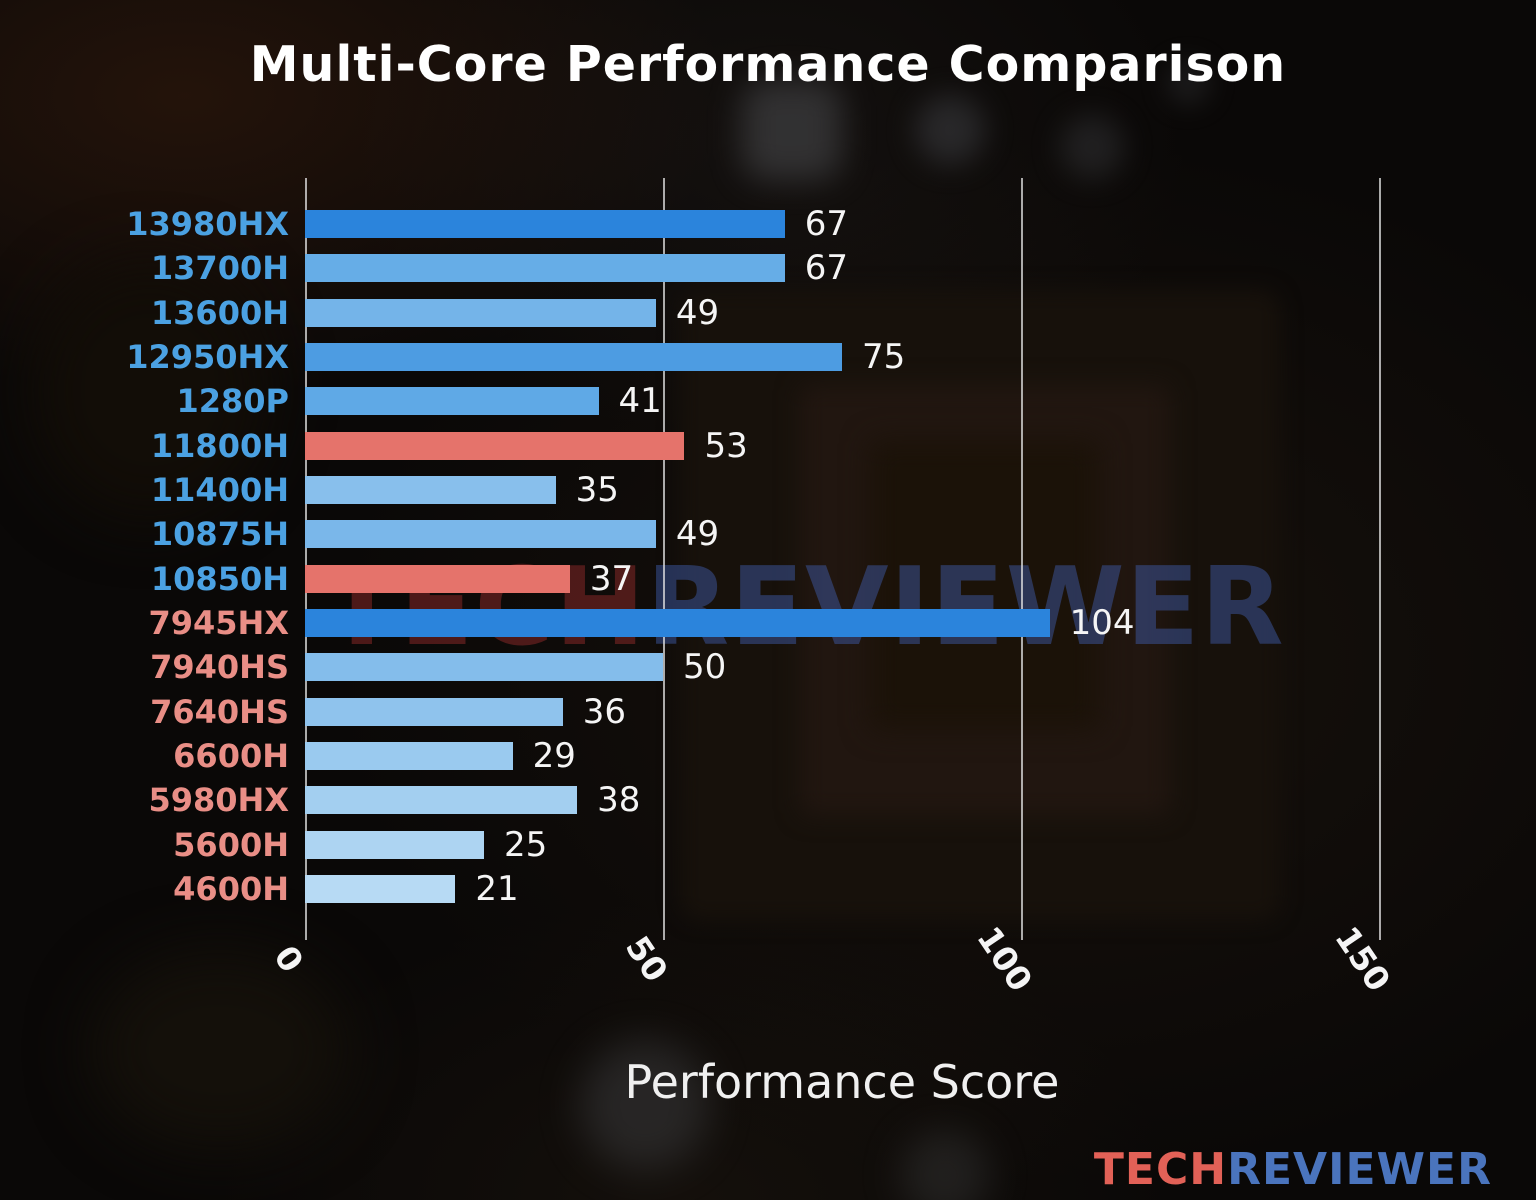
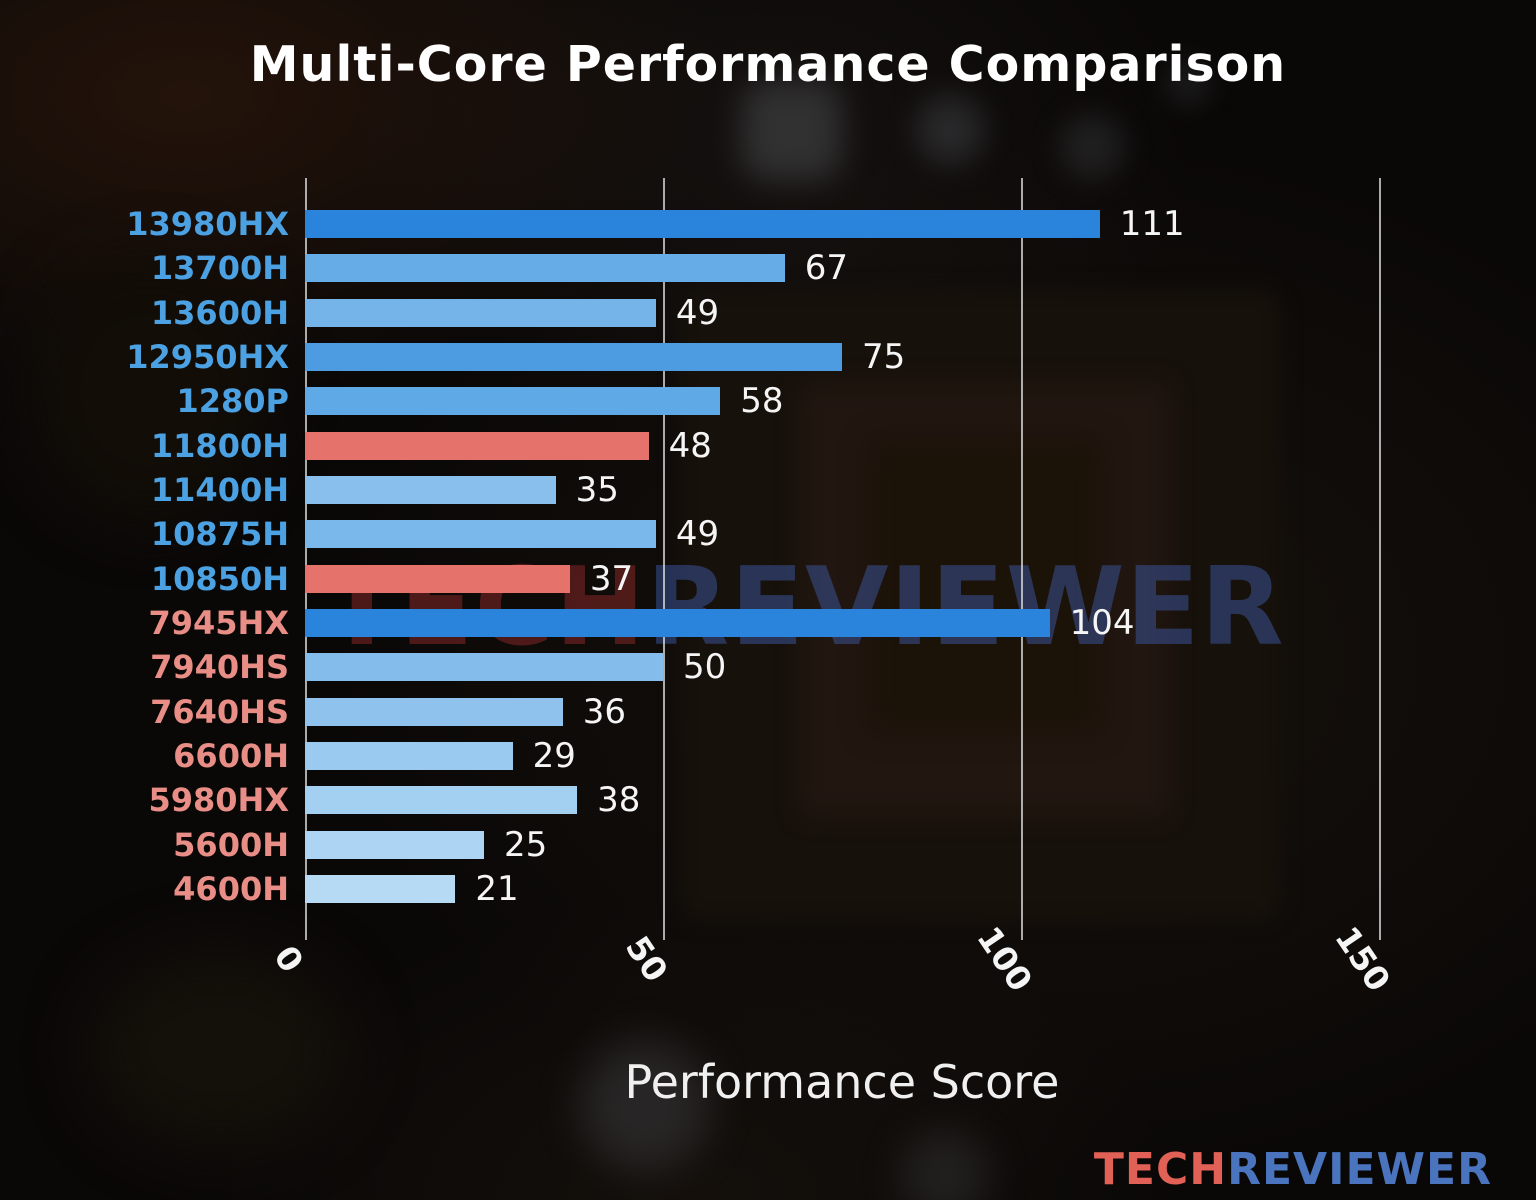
13980HX: 67 -> 111
1280P: 41 -> 58
11800H: 53 -> 48
